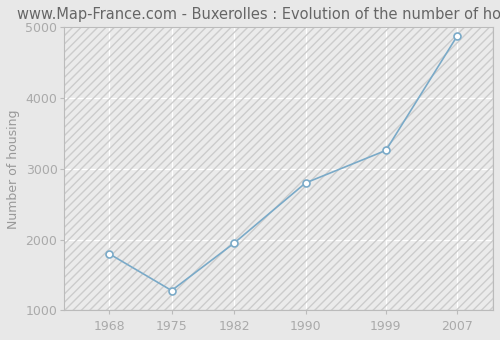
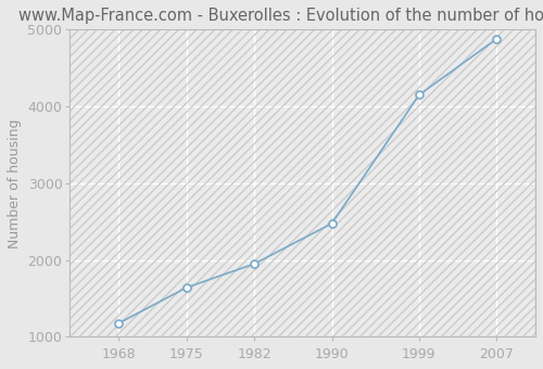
1968: 1800 -> 1180
1975: 1280 -> 1640
1990: 2800 -> 2480
1999: 3260 -> 4150
